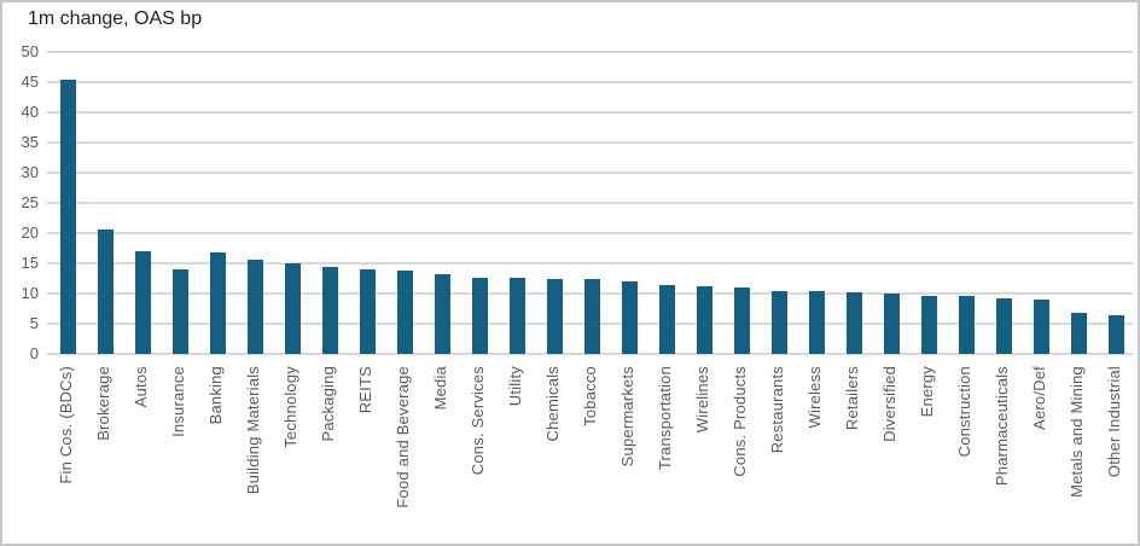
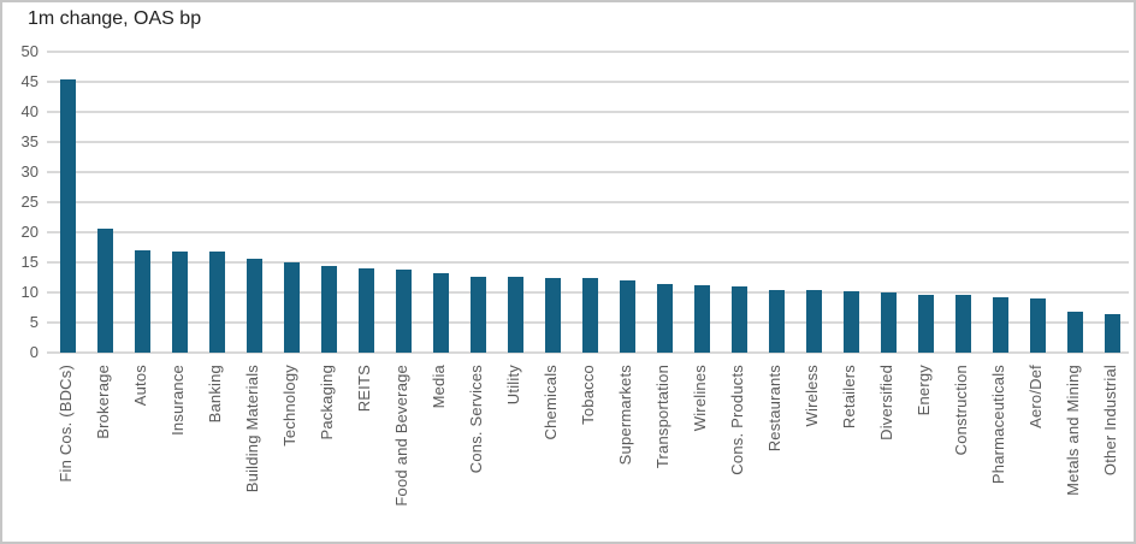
Insurance: 14 -> 17
